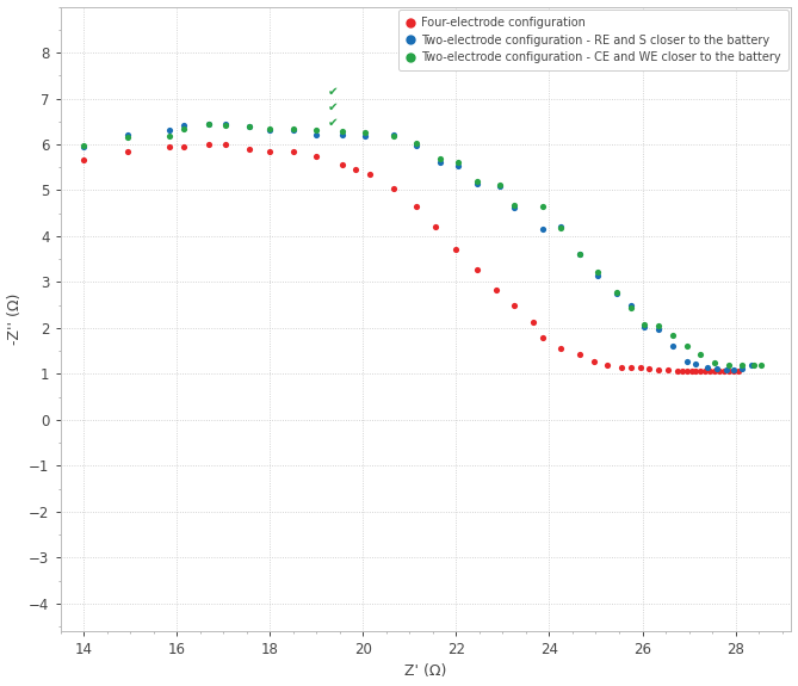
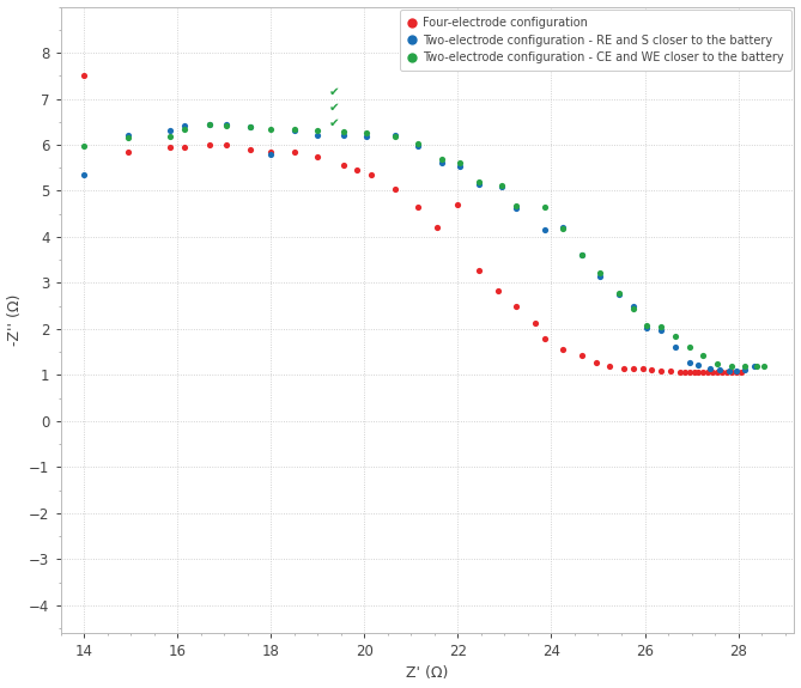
Four-electrode configuration/14: 5.65 -> 7.50
Two-electrode configuration - RE and S closer to the battery/14: 5.95 -> 5.35
Two-electrode configuration - RE and S closer to the battery/18: 6.32 -> 5.80
Four-electrode configuration/22: 3.70 -> 4.70
